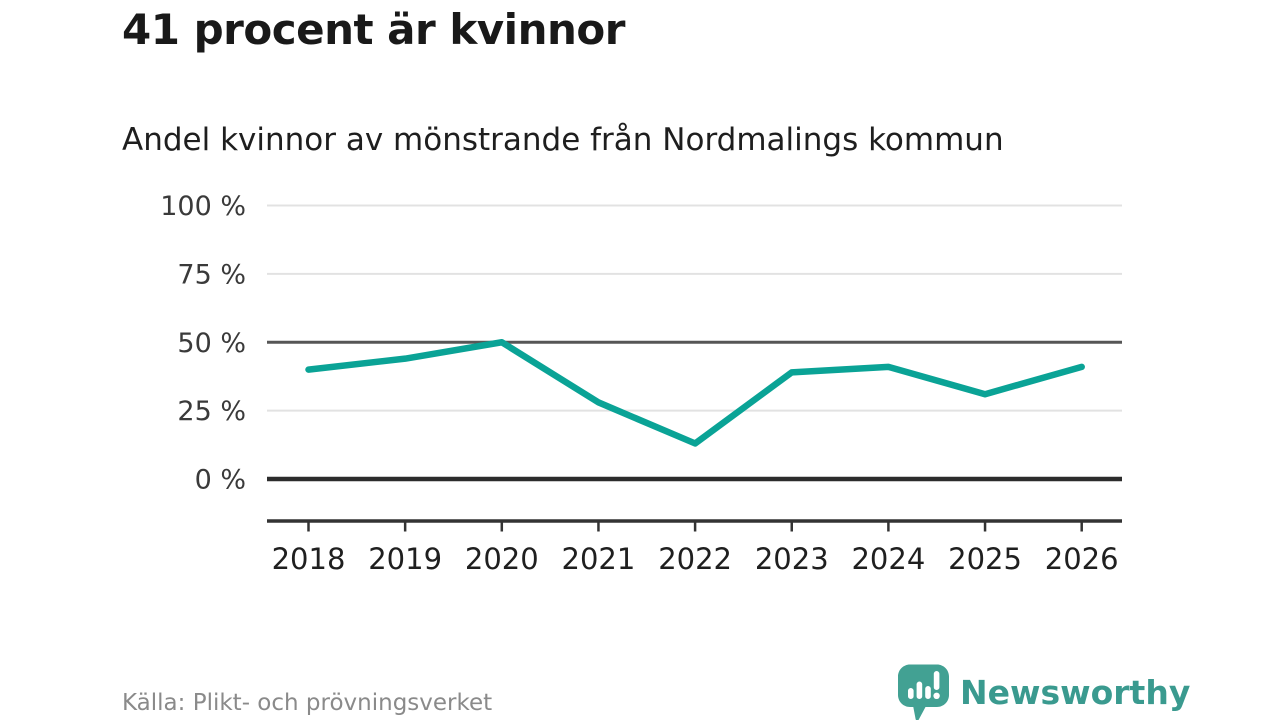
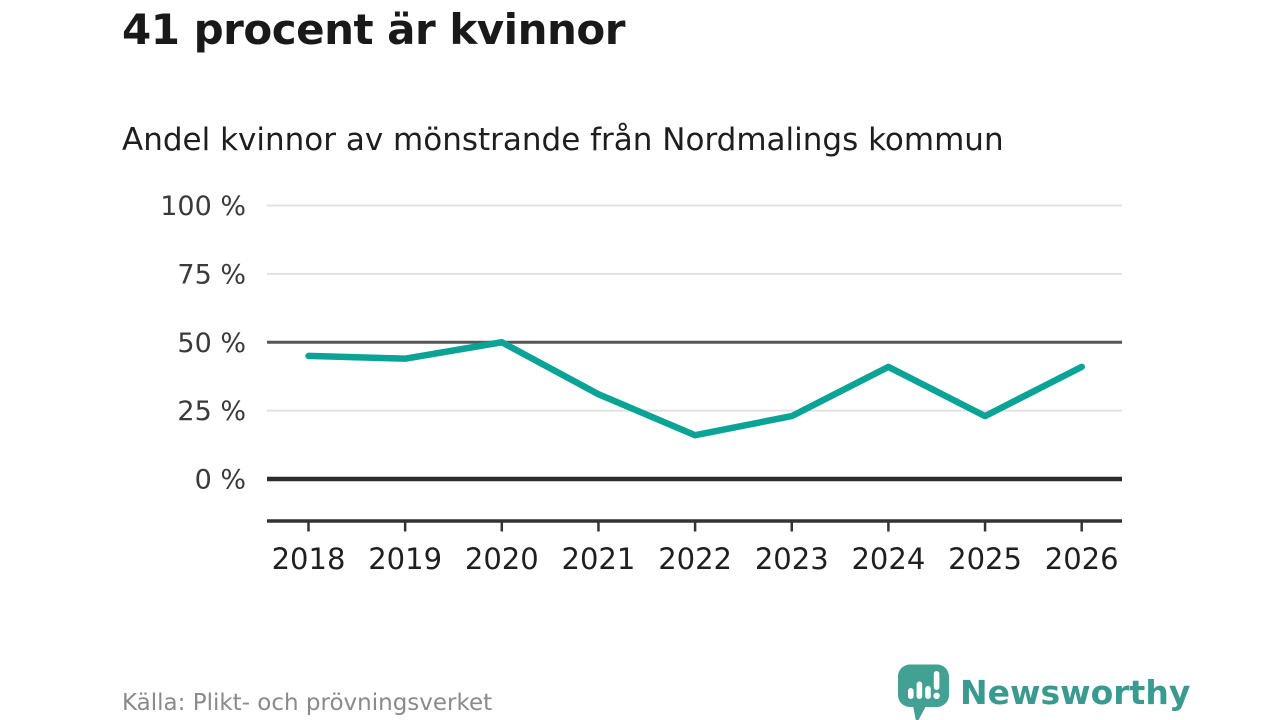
2018: 40% -> 45%
2021: 28% -> 31%
2022: 13% -> 16%
2023: 39% -> 23%
2025: 31% -> 23%
